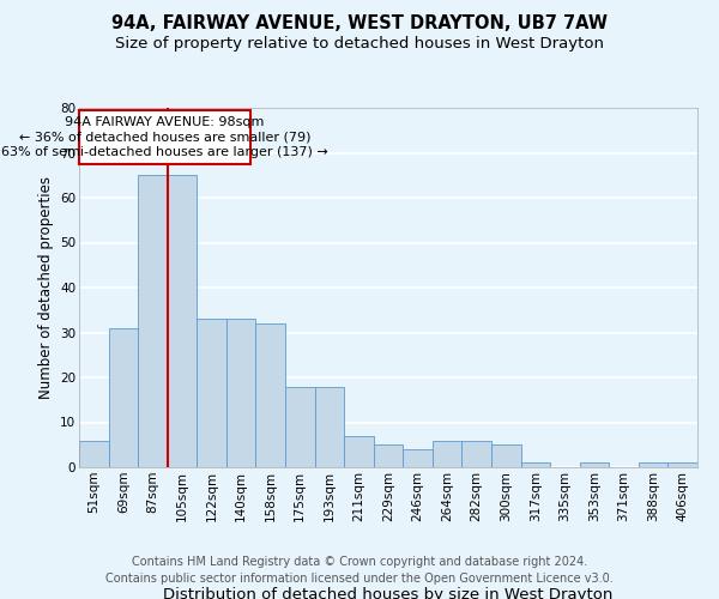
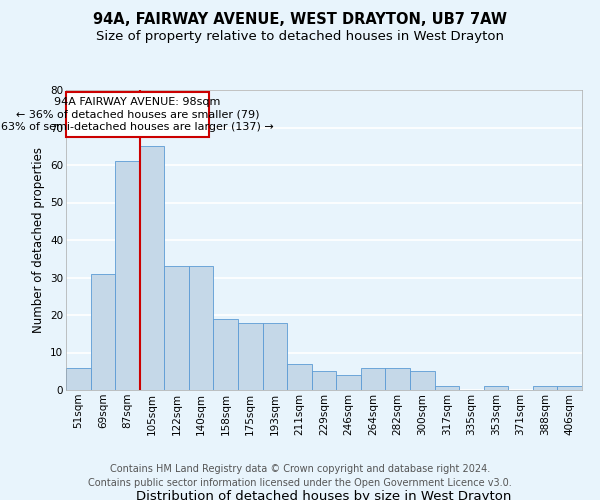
87sqm: 65 -> 61
158sqm: 32 -> 19
